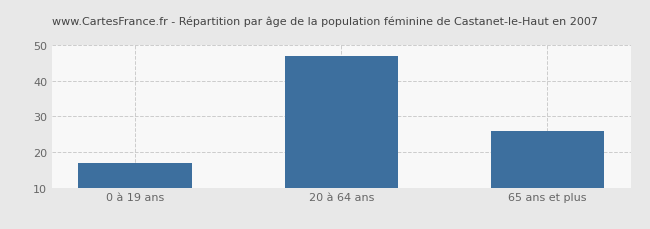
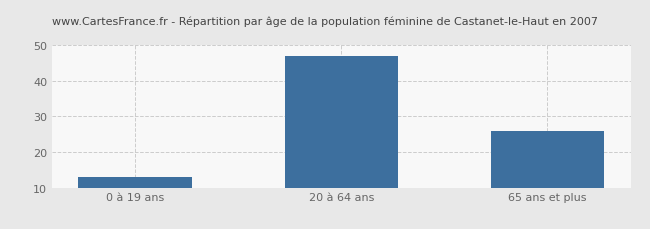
0 à 19 ans: 17 -> 13
